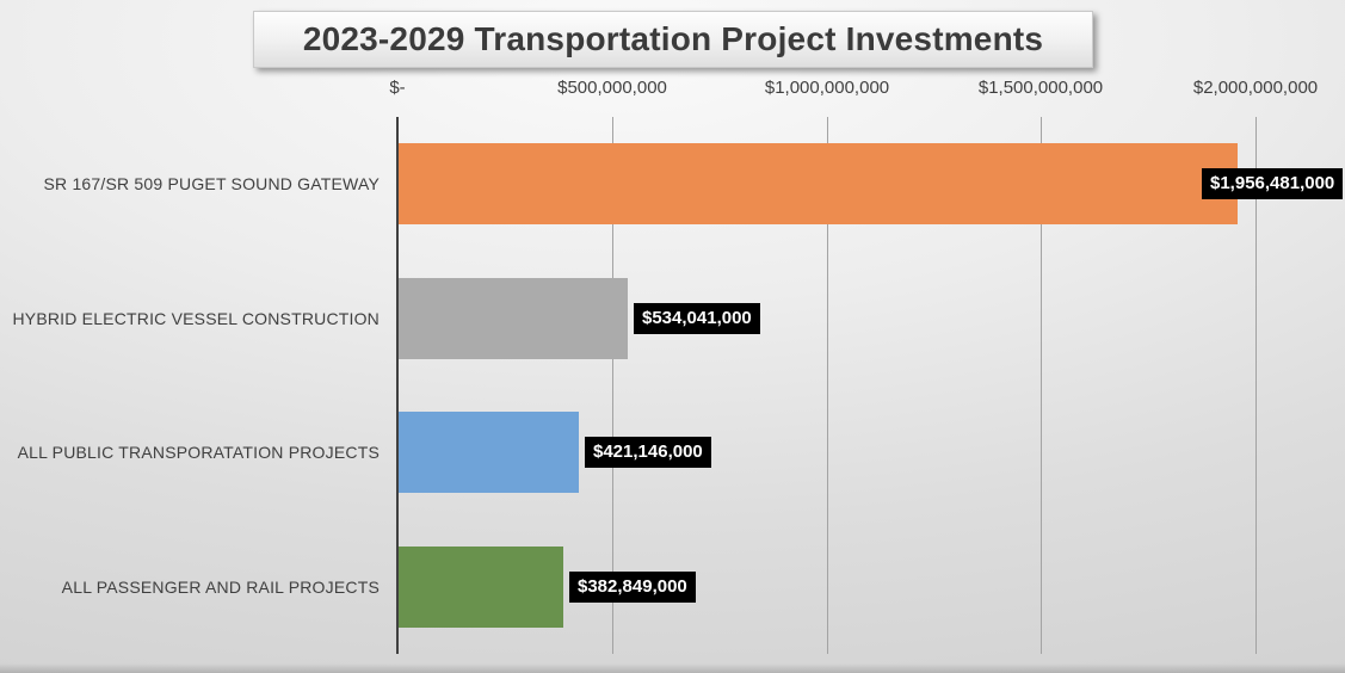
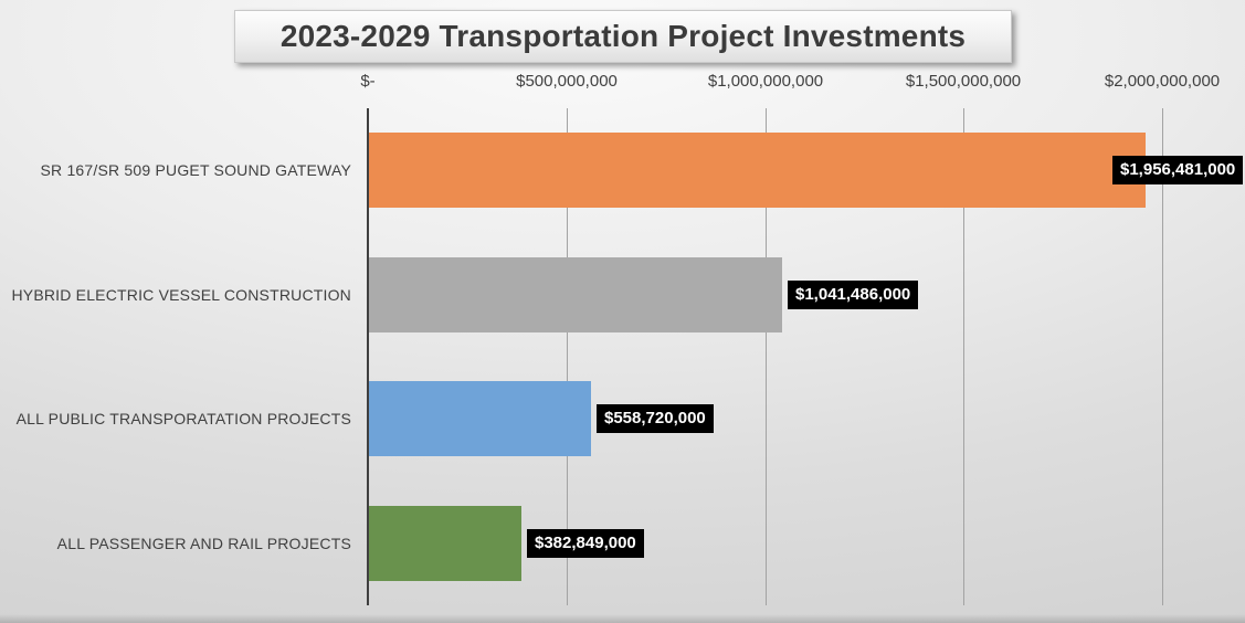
HYBRID ELECTRIC VESSEL CONSTRUCTION: $534,041,000 -> $1,041,486,000
ALL PUBLIC TRANSPORATATION PROJECTS: $421,146,000 -> $558,720,000
